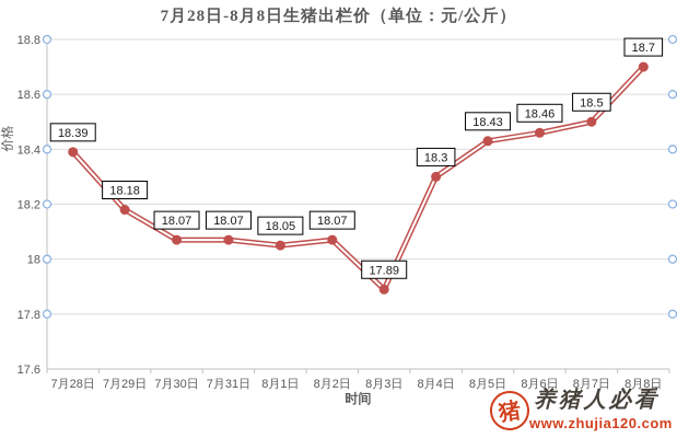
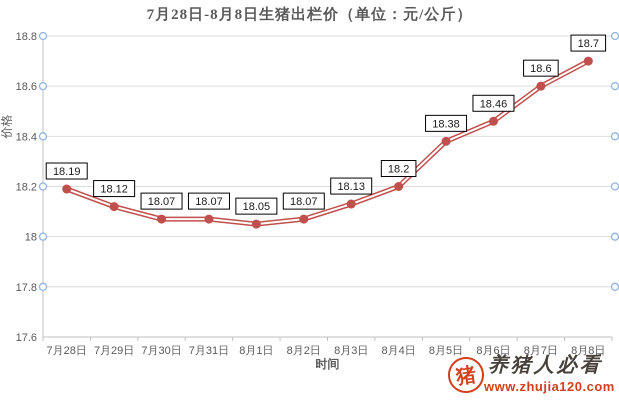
7月28日: 18.39 -> 18.19
7月29日: 18.18 -> 18.12
8月3日: 17.89 -> 18.13
8月4日: 18.3 -> 18.2
8月5日: 18.43 -> 18.38
8月7日: 18.5 -> 18.6
